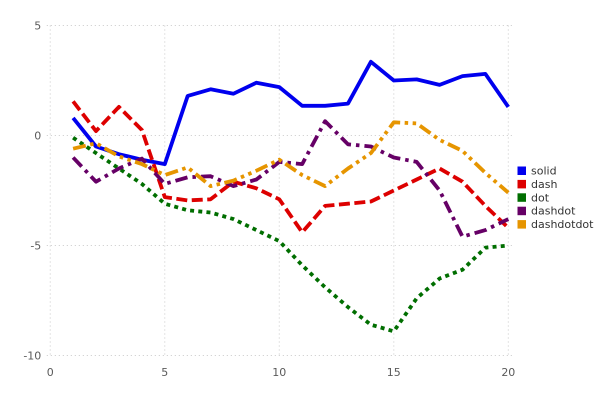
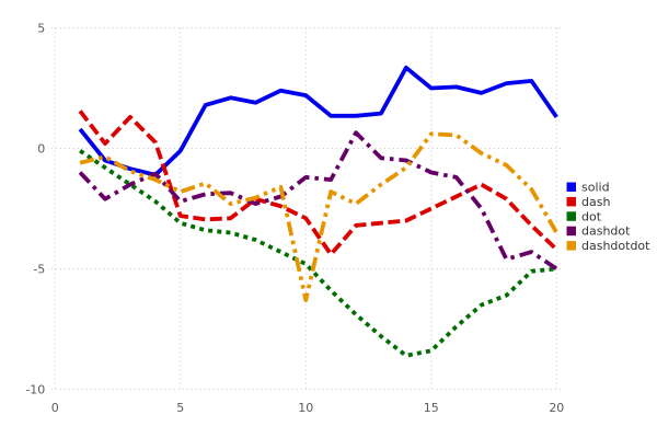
solid/5: -1.3 -> -0.1
dashdotdot/10: -1.1 -> -6.3
dot/15: -8.9 -> -8.4
dashdot/20: -3.8 -> -5.0
dashdotdot/20: -2.6 -> -3.5
